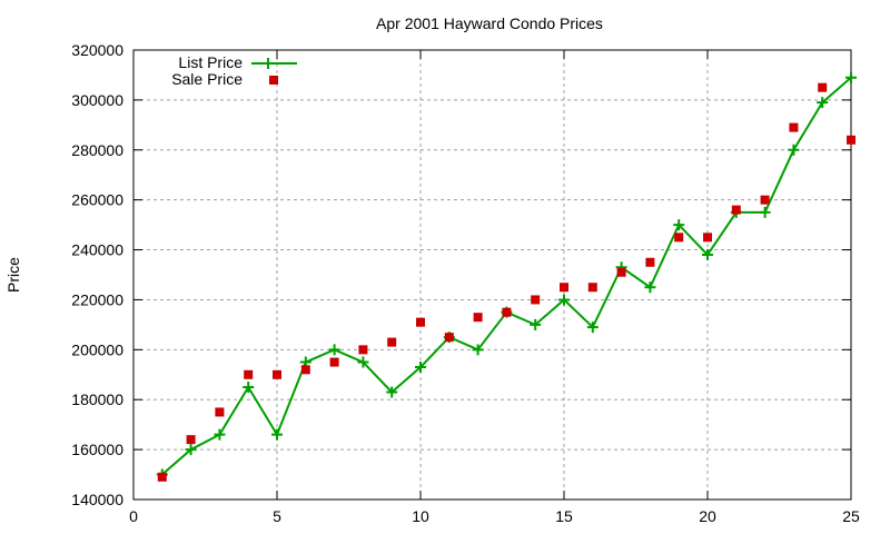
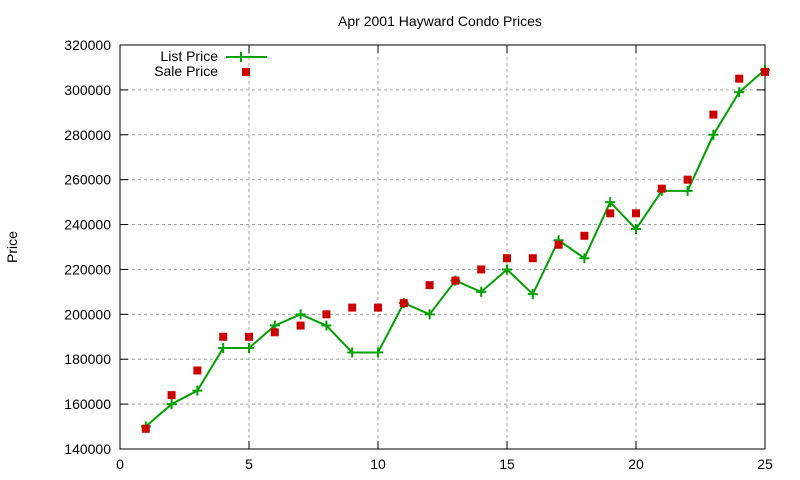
List Price/5: 166000 -> 185000
List Price/10: 193000 -> 183000
Sale Price/10: 211000 -> 203000
Sale Price/25: 284000 -> 308000
